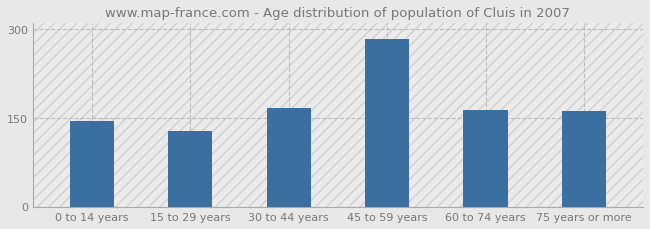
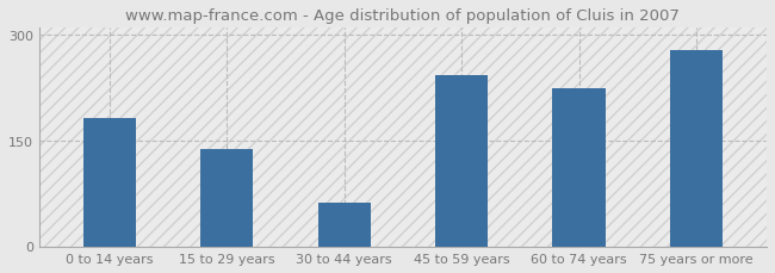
0 to 14 years: 144 -> 182
15 to 29 years: 128 -> 138
30 to 44 years: 166 -> 62
45 to 59 years: 283 -> 242
60 to 74 years: 163 -> 224
75 years or more: 161 -> 278
